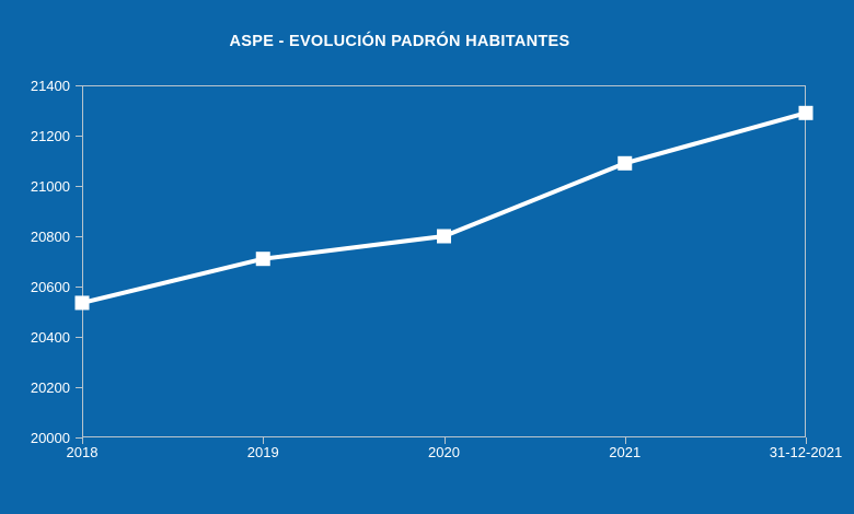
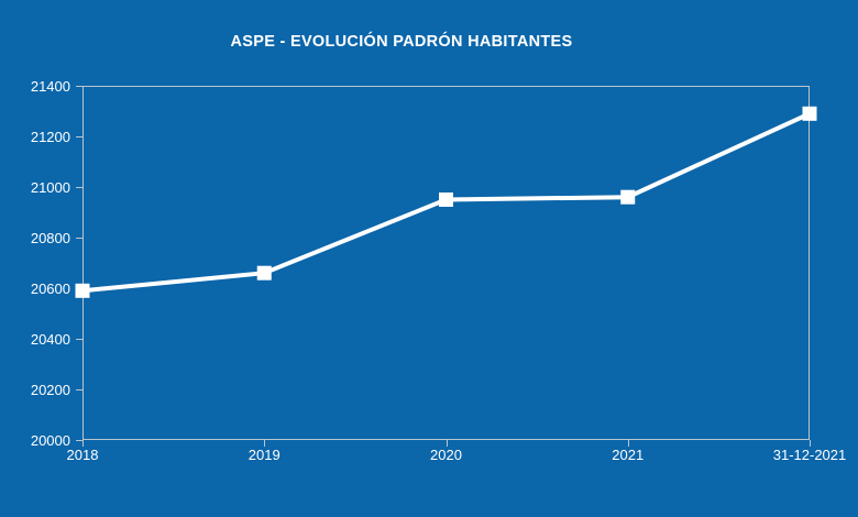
2018: 20540 -> 20590
2019: 20710 -> 20660
2020: 20800 -> 20950
2021: 21090 -> 20960
